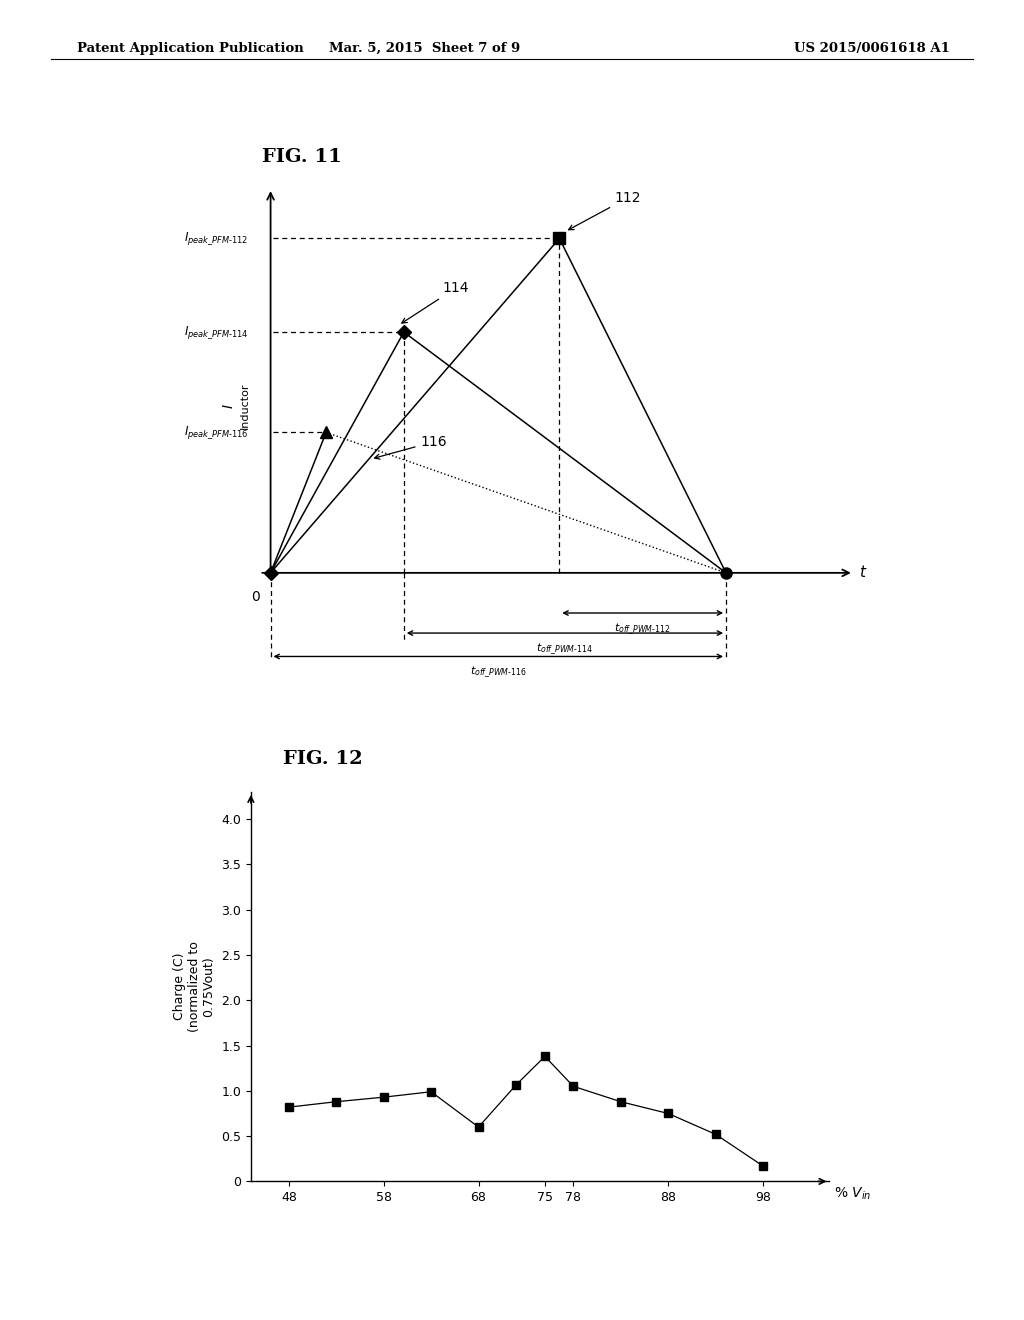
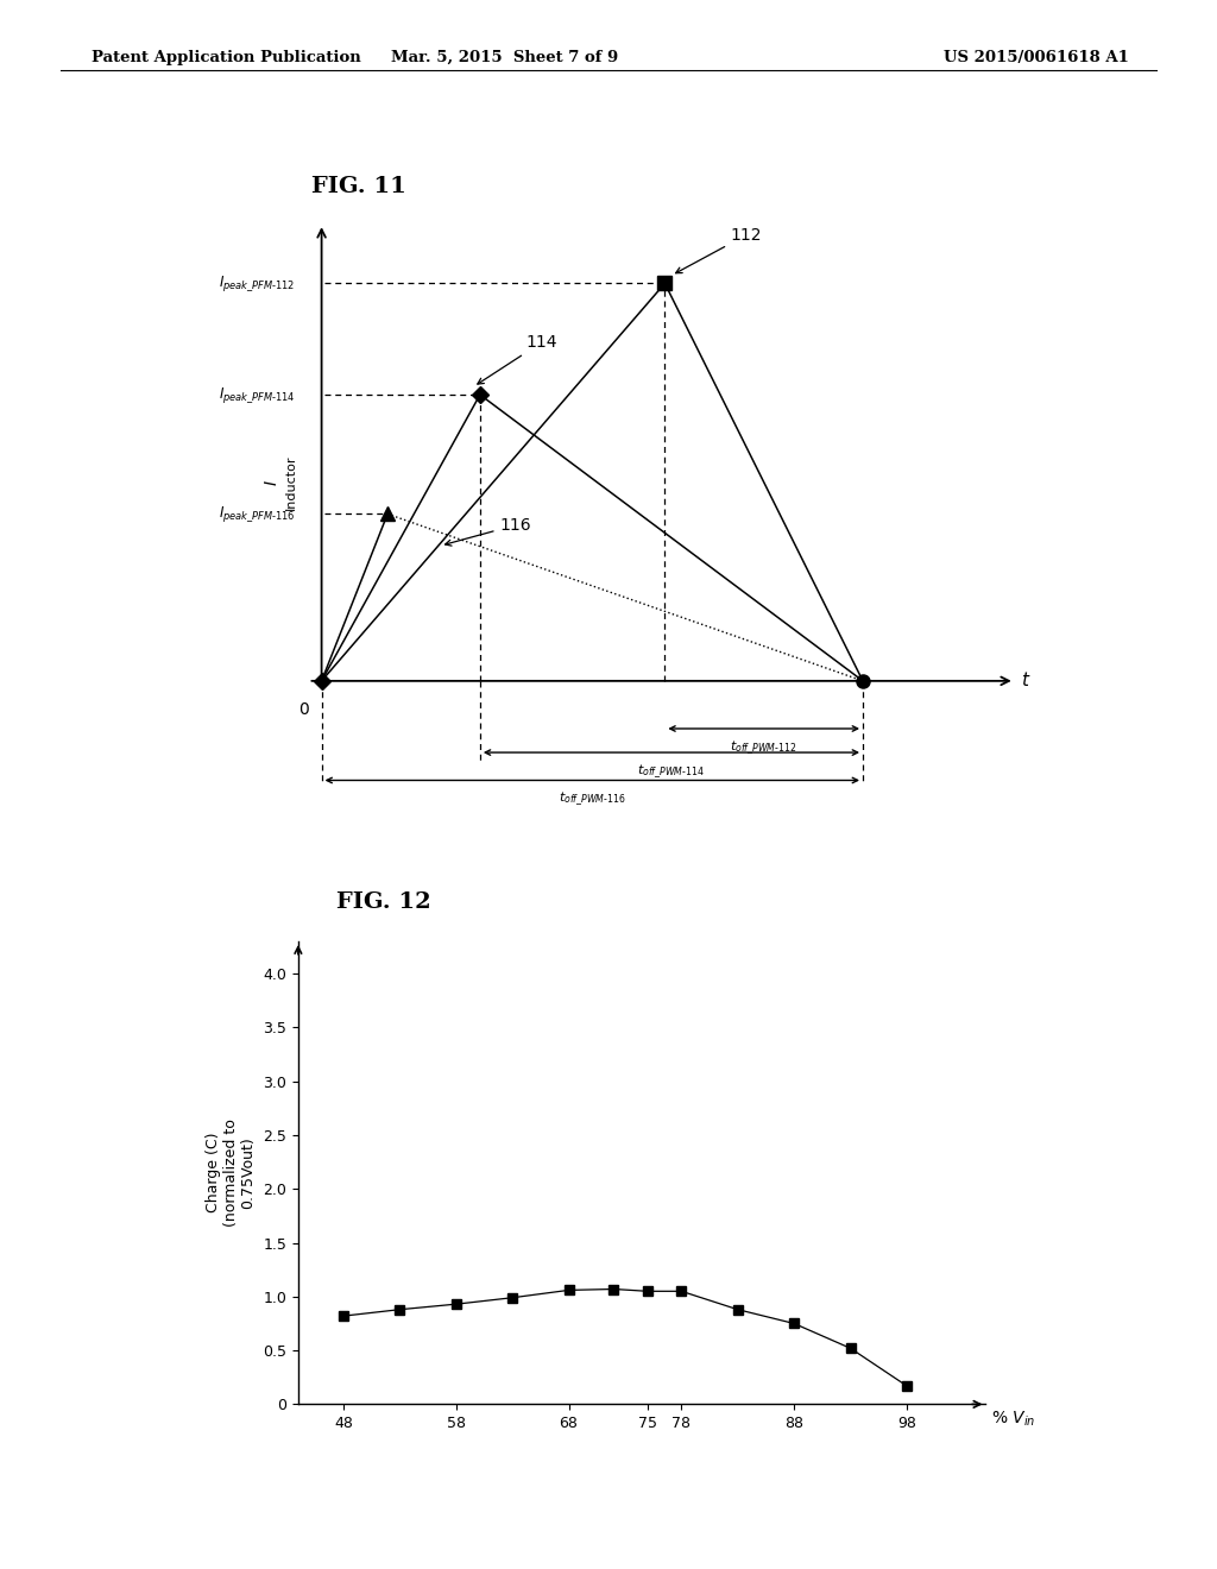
68: 0.60 -> 1.06
75: 1.38 -> 1.05
